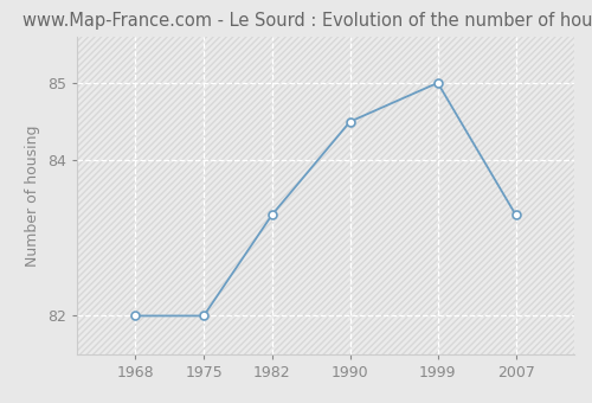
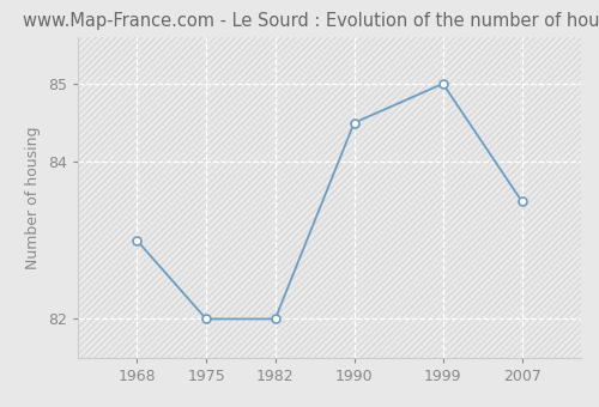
1968: 82.0 -> 83.0
1982: 83.3 -> 82.0
2007: 83.3 -> 83.5
